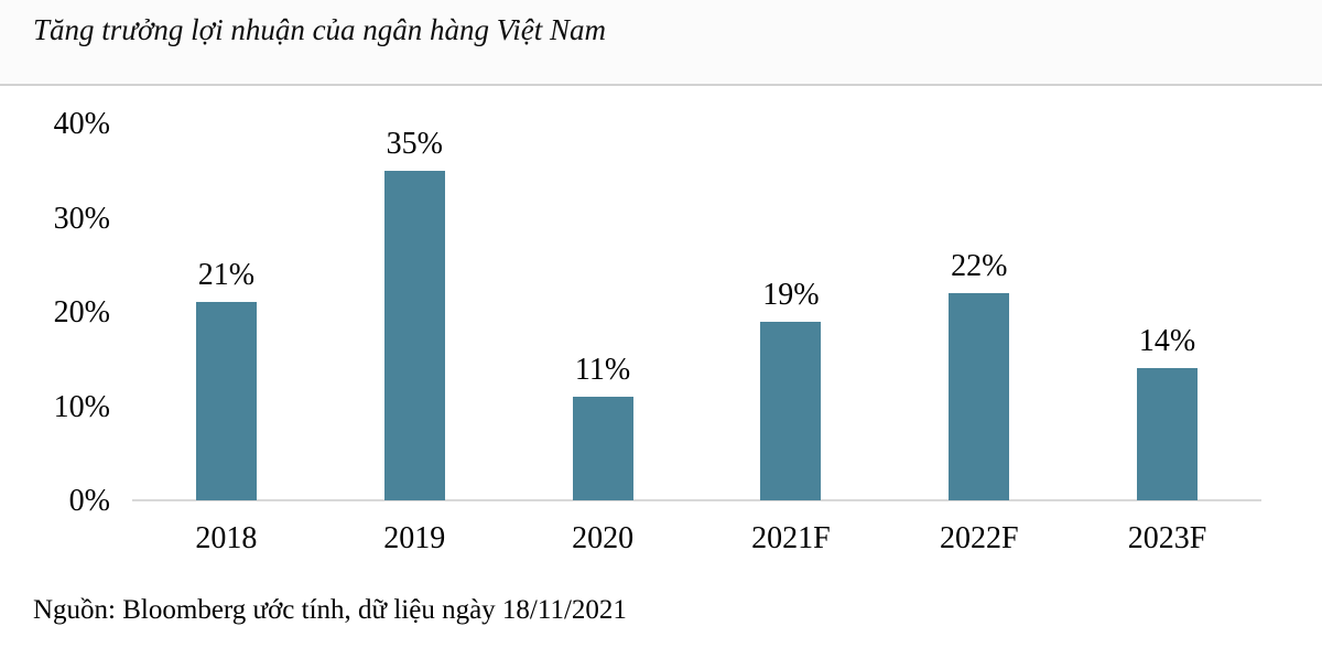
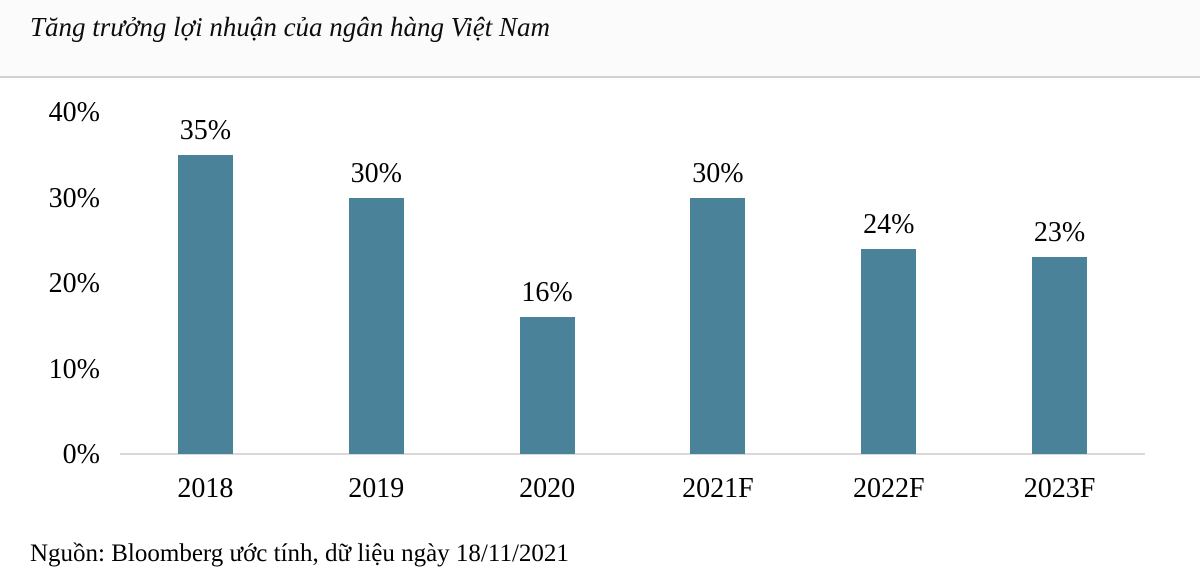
2018: 21% -> 35%
2019: 35% -> 30%
2020: 11% -> 16%
2021F: 19% -> 30%
2022F: 22% -> 24%
2023F: 14% -> 23%
